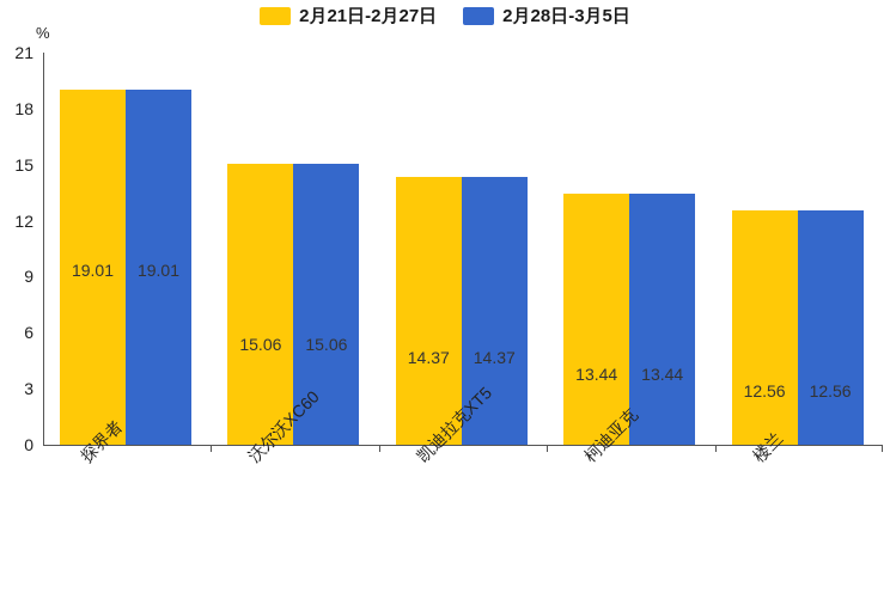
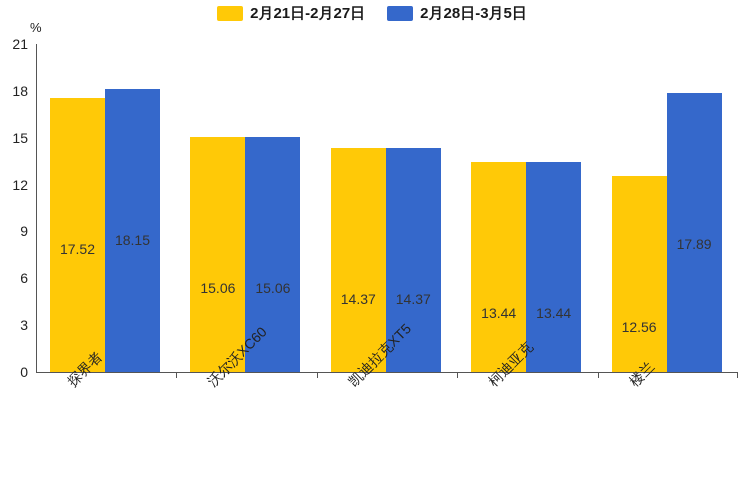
2月21日-2月27日/探界者: 19.01 -> 17.52
2月28日-3月5日/探界者: 19.01 -> 18.15
2月28日-3月5日/楼兰: 12.56 -> 17.89
